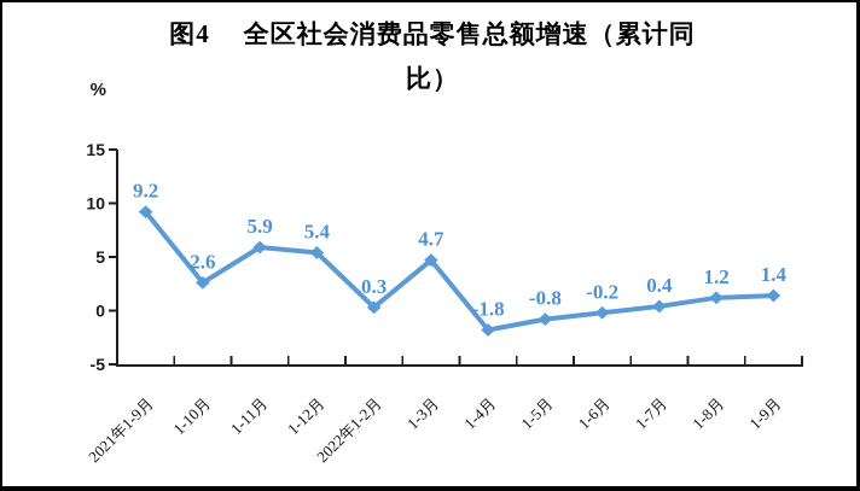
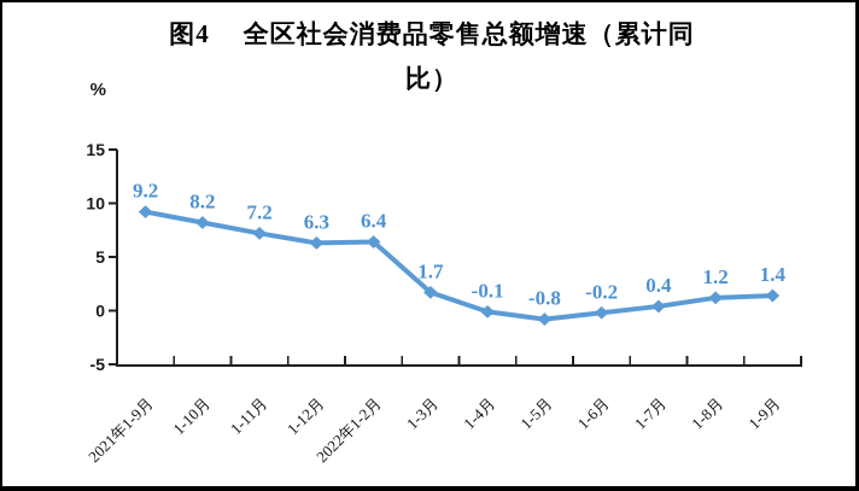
1-10月: 2.6 -> 8.2
1-11月: 5.9 -> 7.2
1-12月: 5.4 -> 6.3
2022年1-2月: 0.3 -> 6.4
1-3月: 4.7 -> 1.7
1-4月: -1.8 -> -0.1
